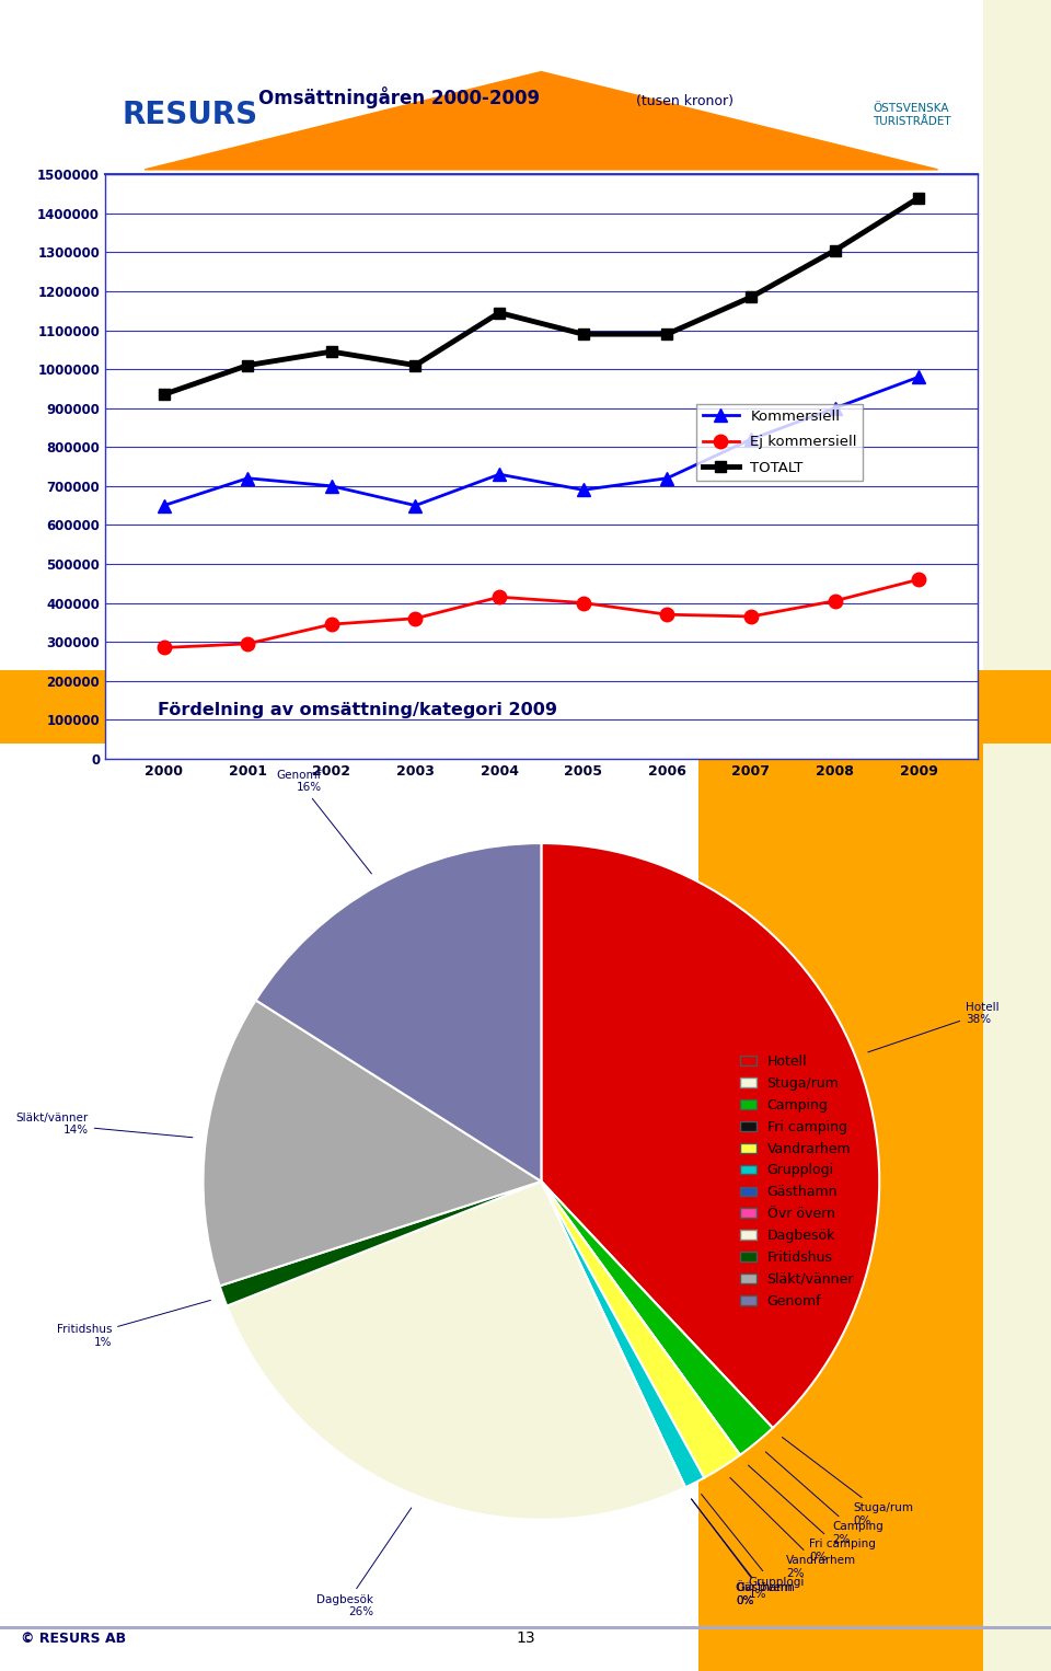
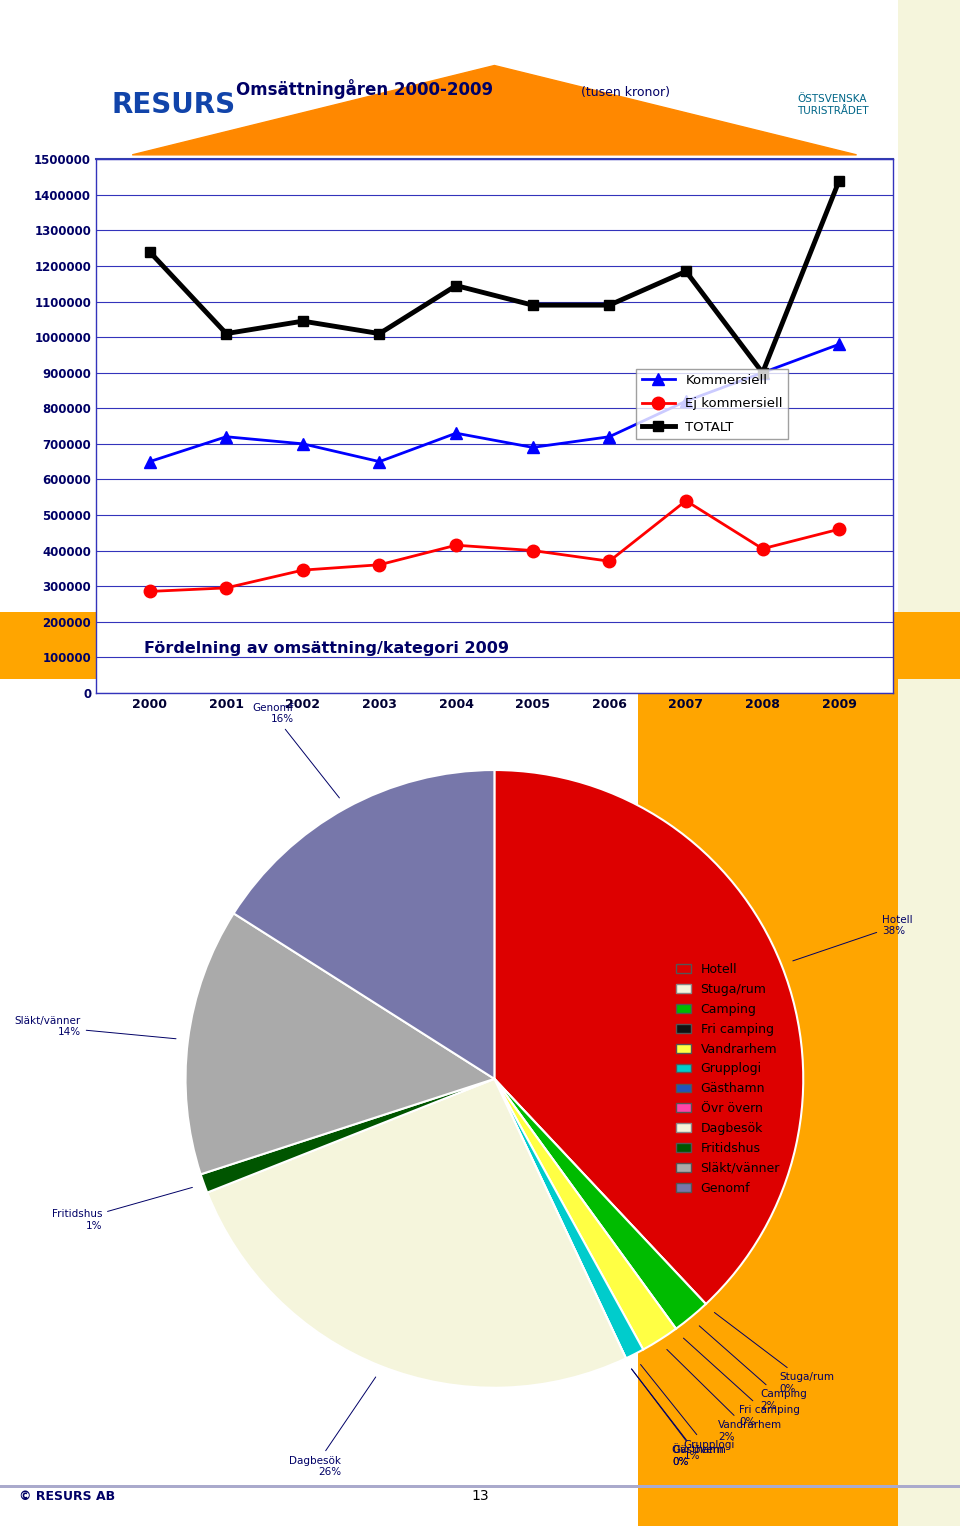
TOTALT/2000: 935000 -> 1240000
Ej kommersiell/2007: 365000 -> 540000
TOTALT/2008: 1305000 -> 900000
